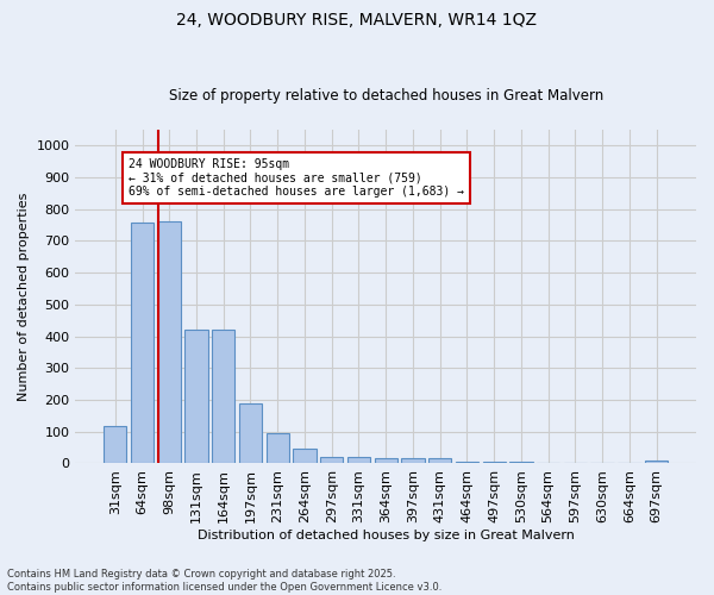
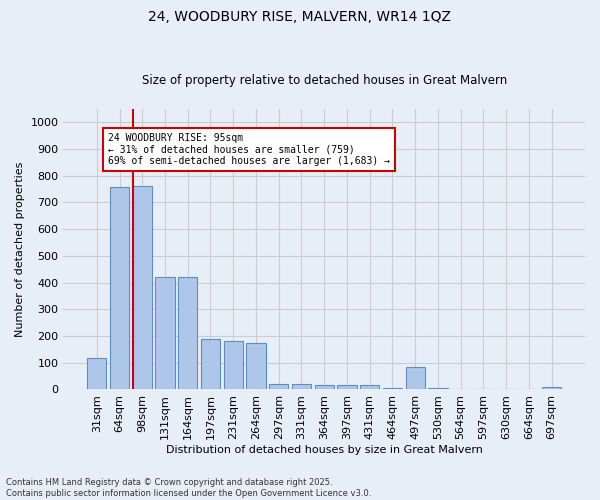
231sqm: 97 -> 180
264sqm: 48 -> 175
497sqm: 5 -> 85
